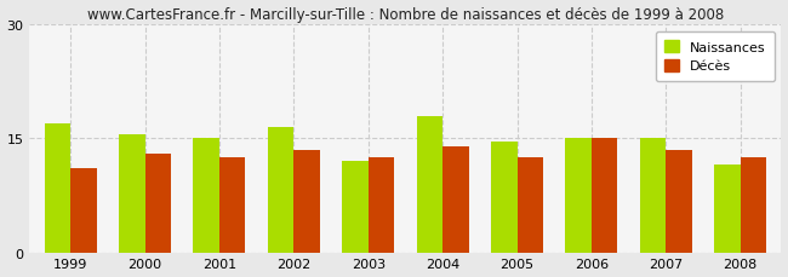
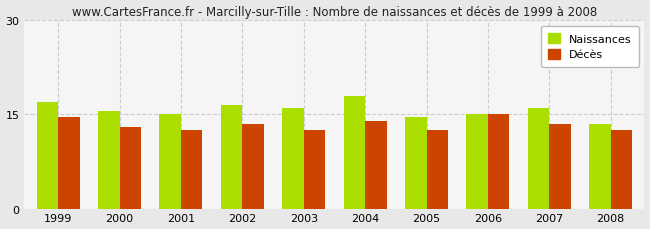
Décès/1999: 11.0 -> 14.5
Naissances/2003: 12.0 -> 16.0
Naissances/2007: 15.0 -> 16.0
Naissances/2008: 11.6 -> 13.5
